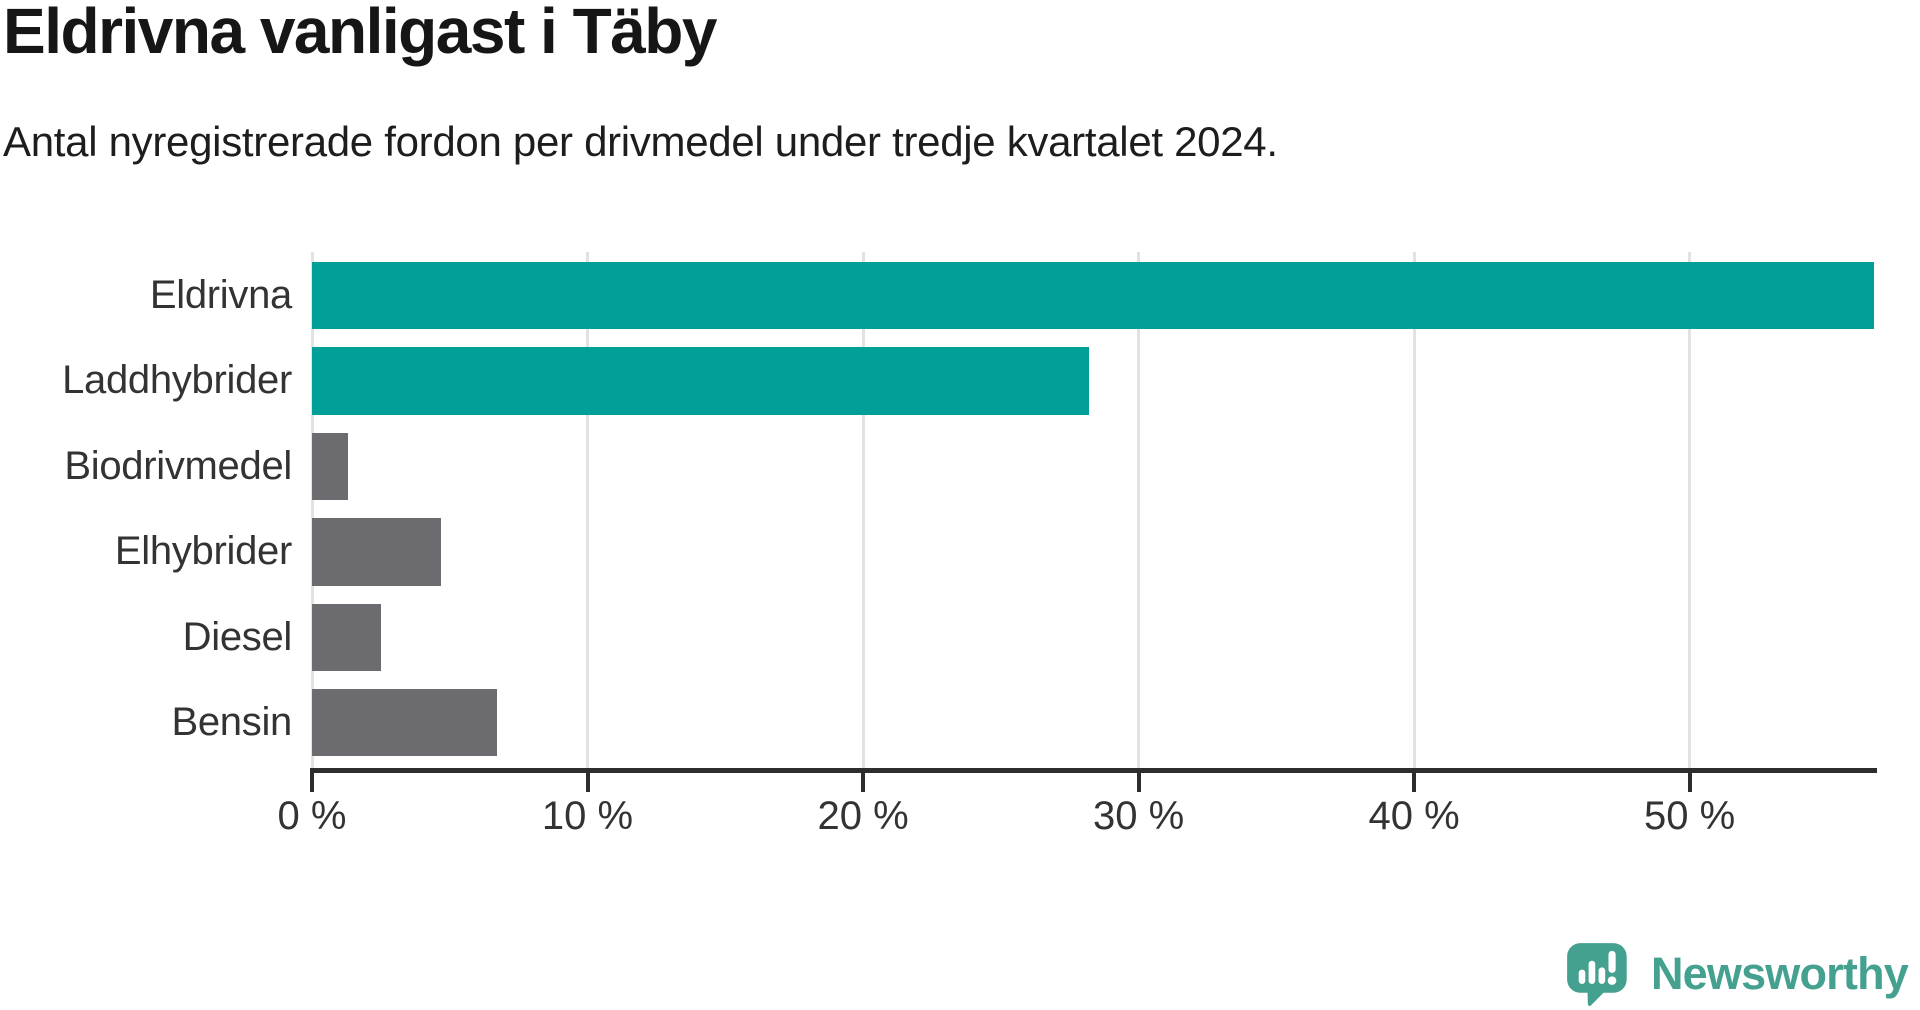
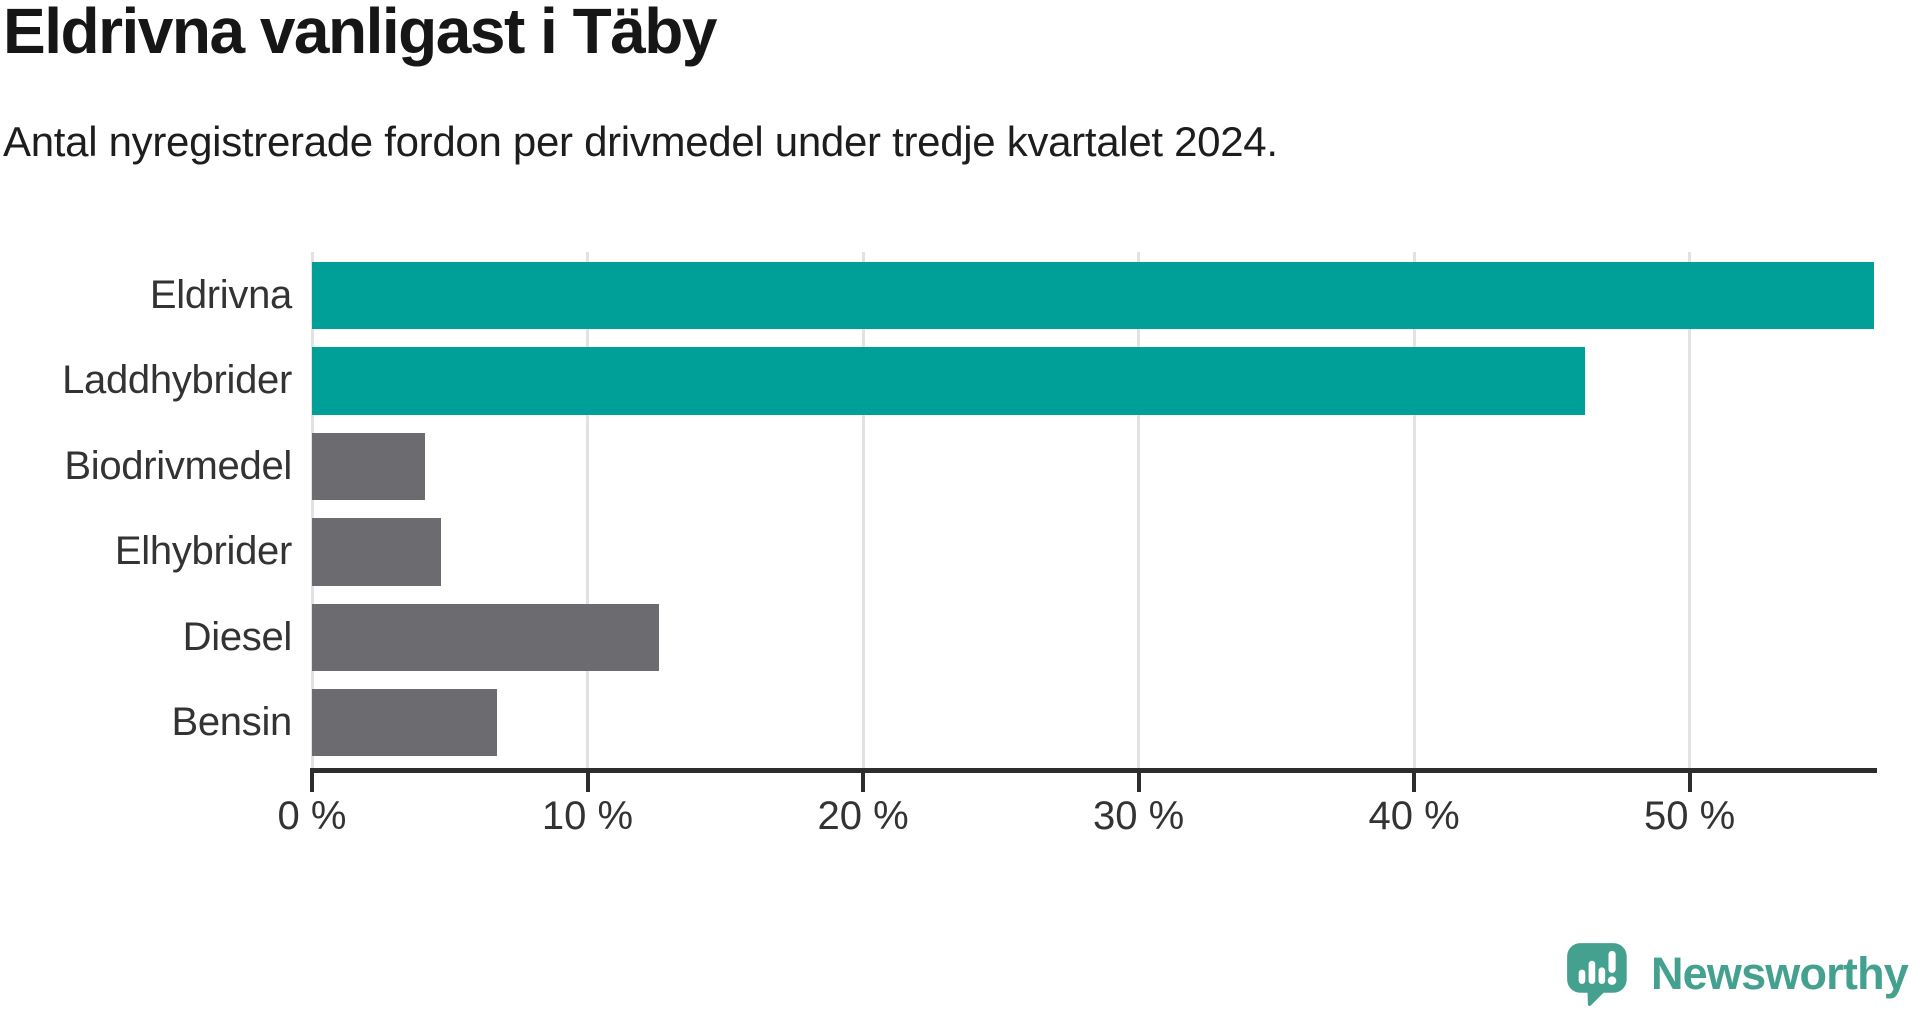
Laddhybrider: 28.2% -> 46.2%
Biodrivmedel: 1.3% -> 4.1%
Diesel: 2.5% -> 12.6%
